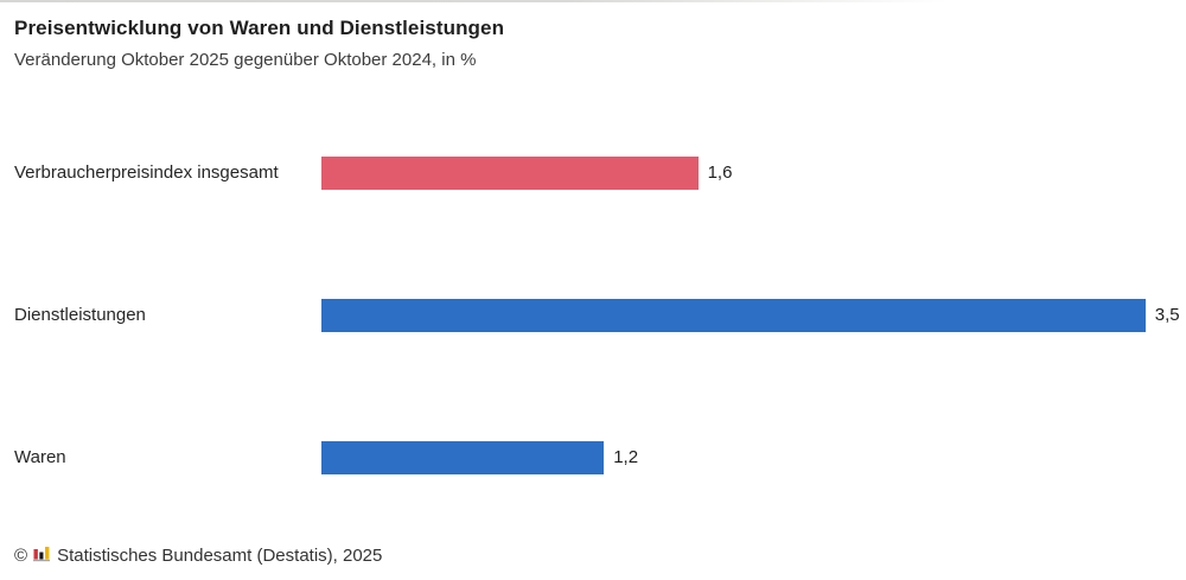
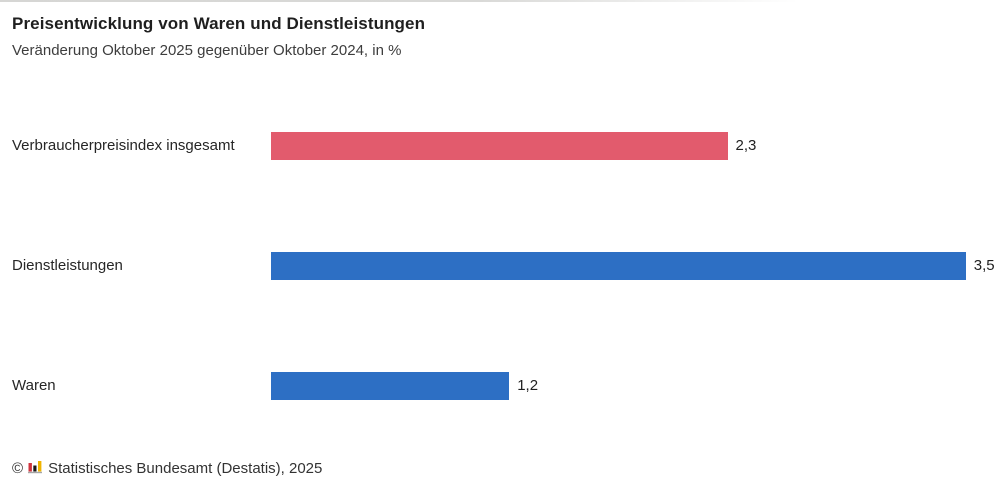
Verbraucherpreisindex insgesamt: 1,6 -> 2,3
